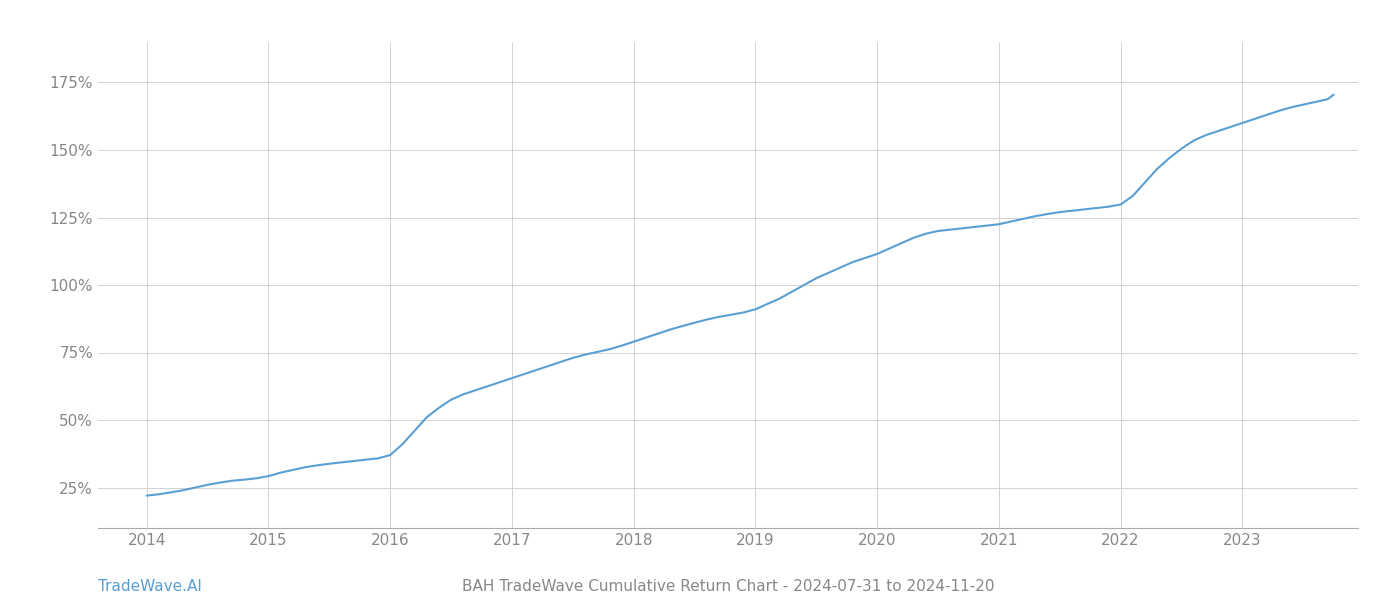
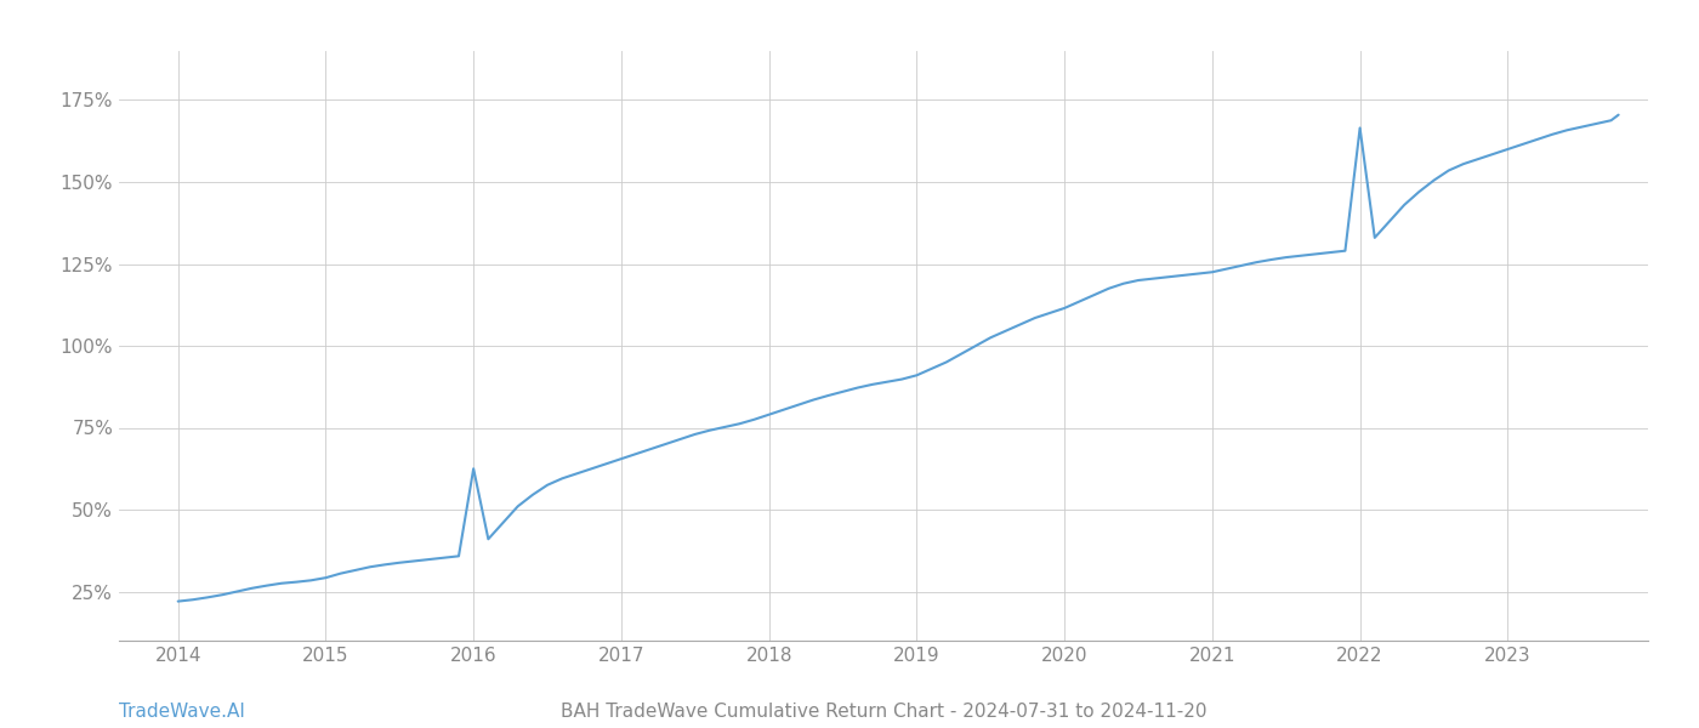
2016: 37.0% -> 62.5%
2022: 129.8% -> 166.5%
